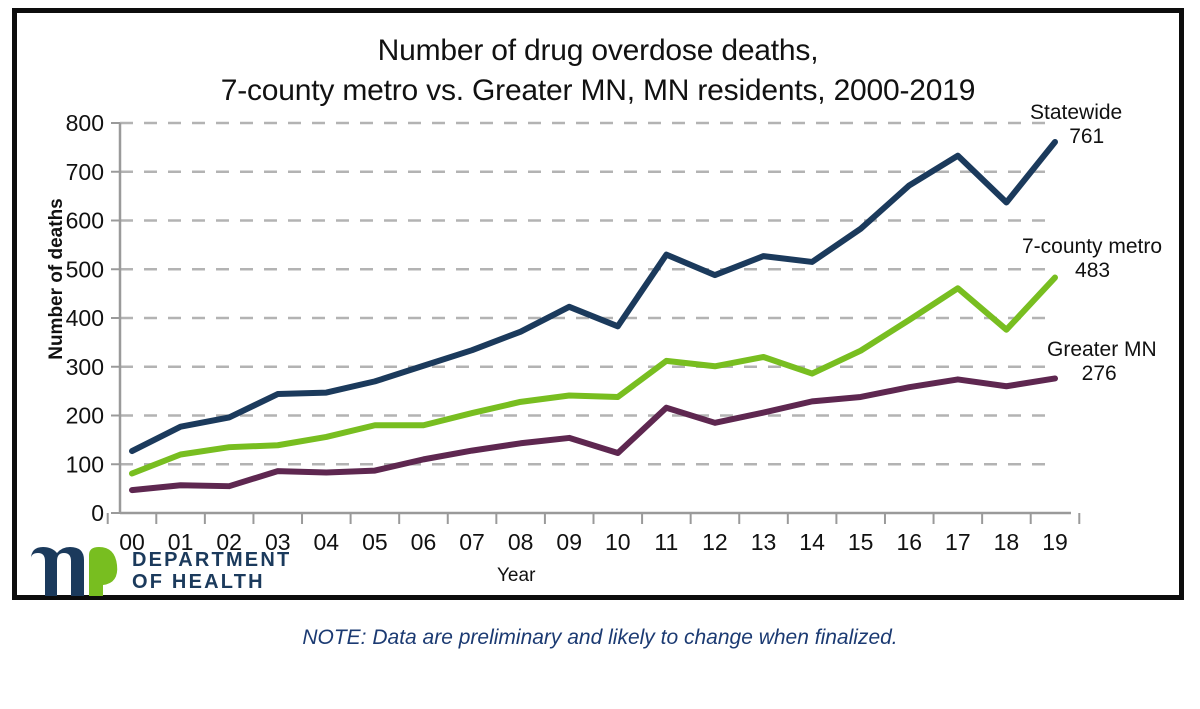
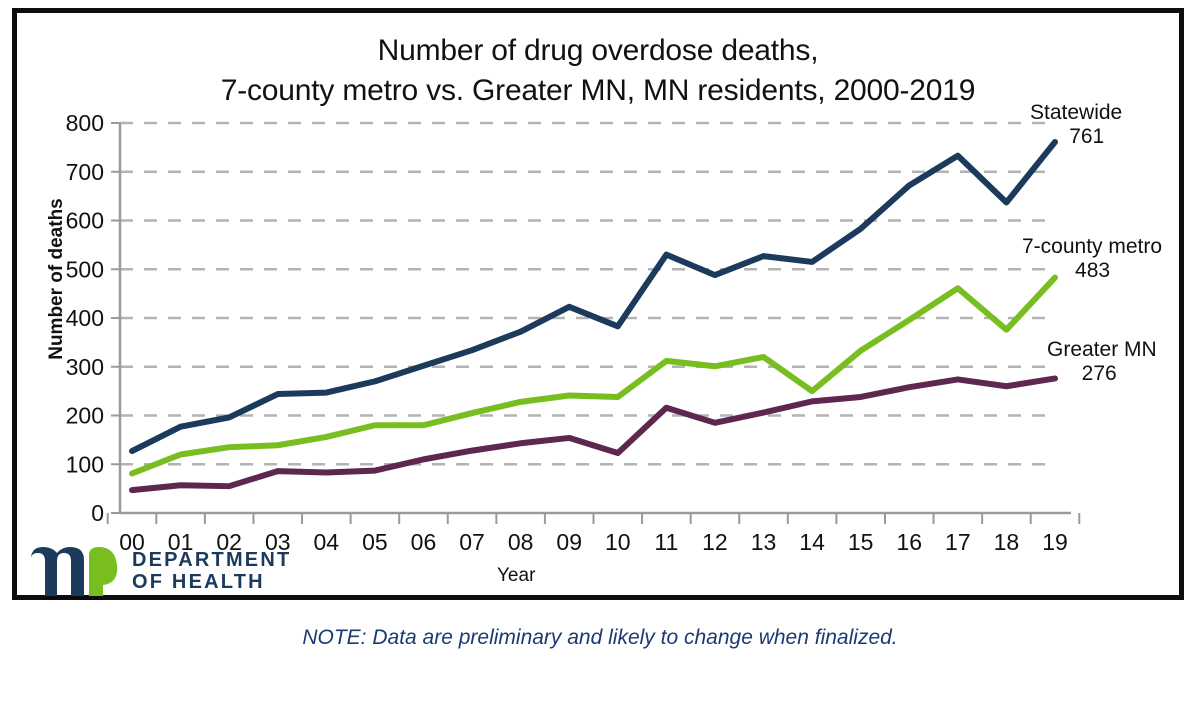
7-county metro/14: 290 -> 250
